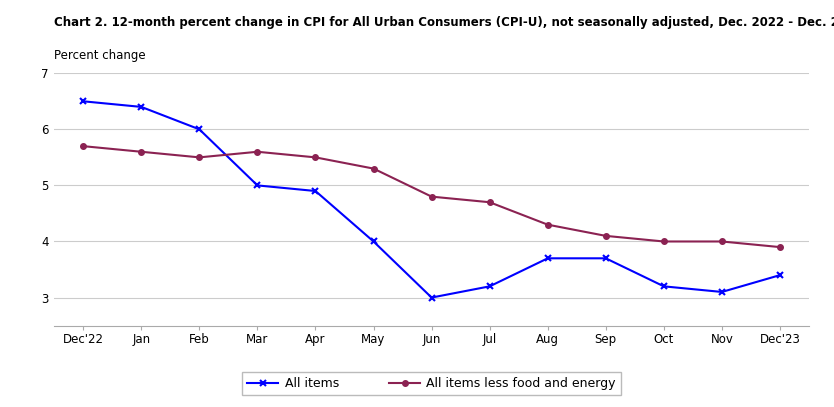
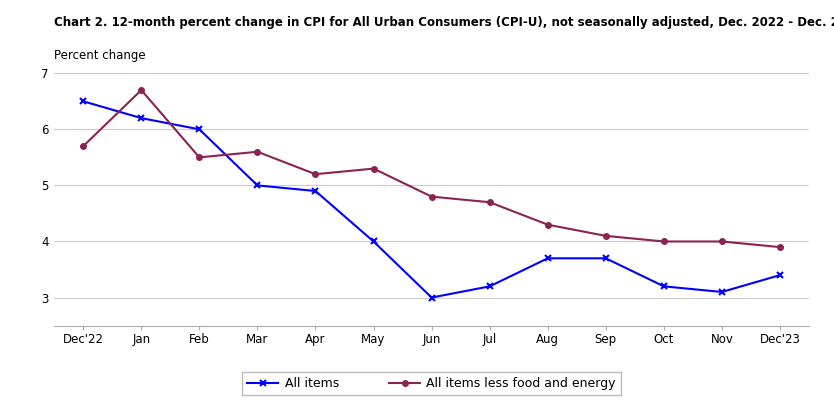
All items/Jan: 6.4 -> 6.2
All items less food and energy/Jan: 5.6 -> 6.7
All items less food and energy/Apr: 5.5 -> 5.2
